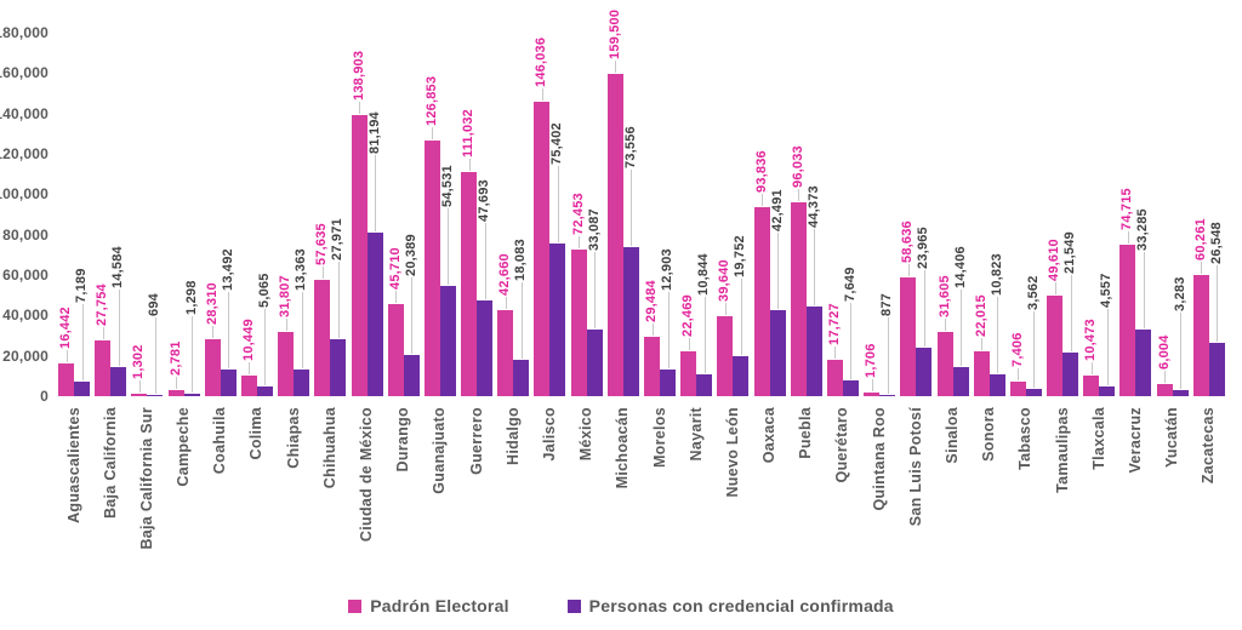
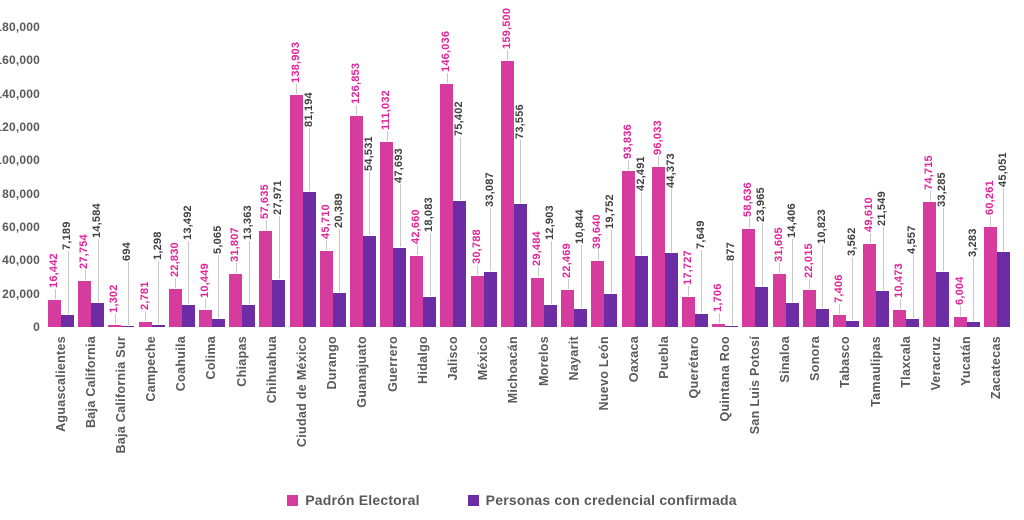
Padrón Electoral/Coahuila: 28,310 -> 22,830
Padrón Electoral/México: 72,453 -> 30,788
Personas con credencial confirmada/Zacatecas: 26,548 -> 45,051
